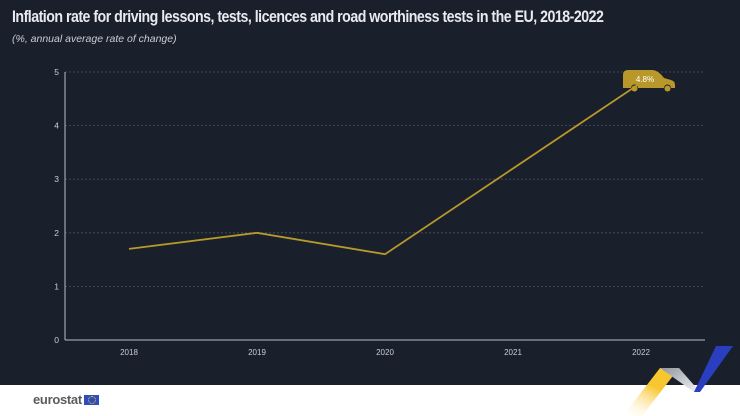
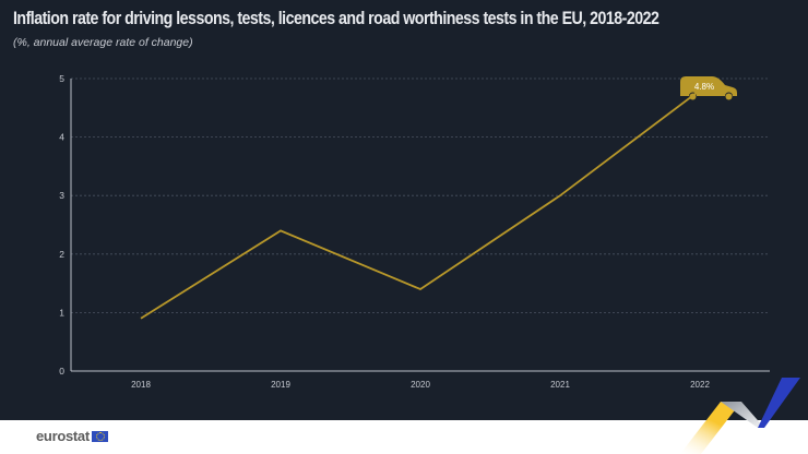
2018: 1.7 -> 0.9
2019: 2.0 -> 2.4
2020: 1.6 -> 1.4
2021: 3.2 -> 3.0
